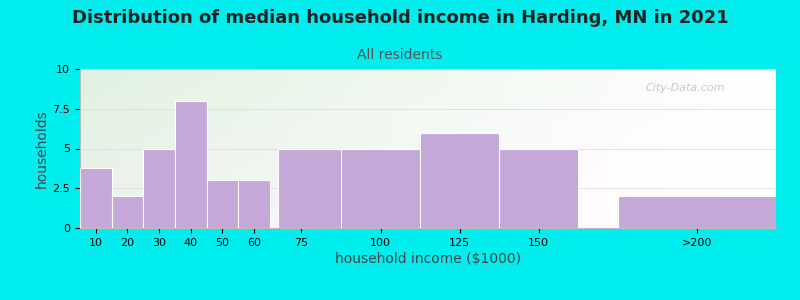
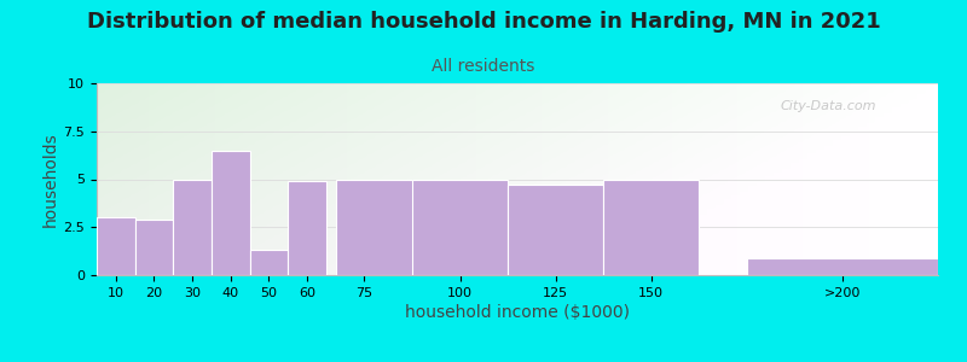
10: 3.8 -> 3.0
20: 2.0 -> 2.9
40: 8.0 -> 6.5
50: 3.0 -> 1.3
60: 3.0 -> 4.9
125: 6.0 -> 4.7
>200: 2.0 -> 0.9
